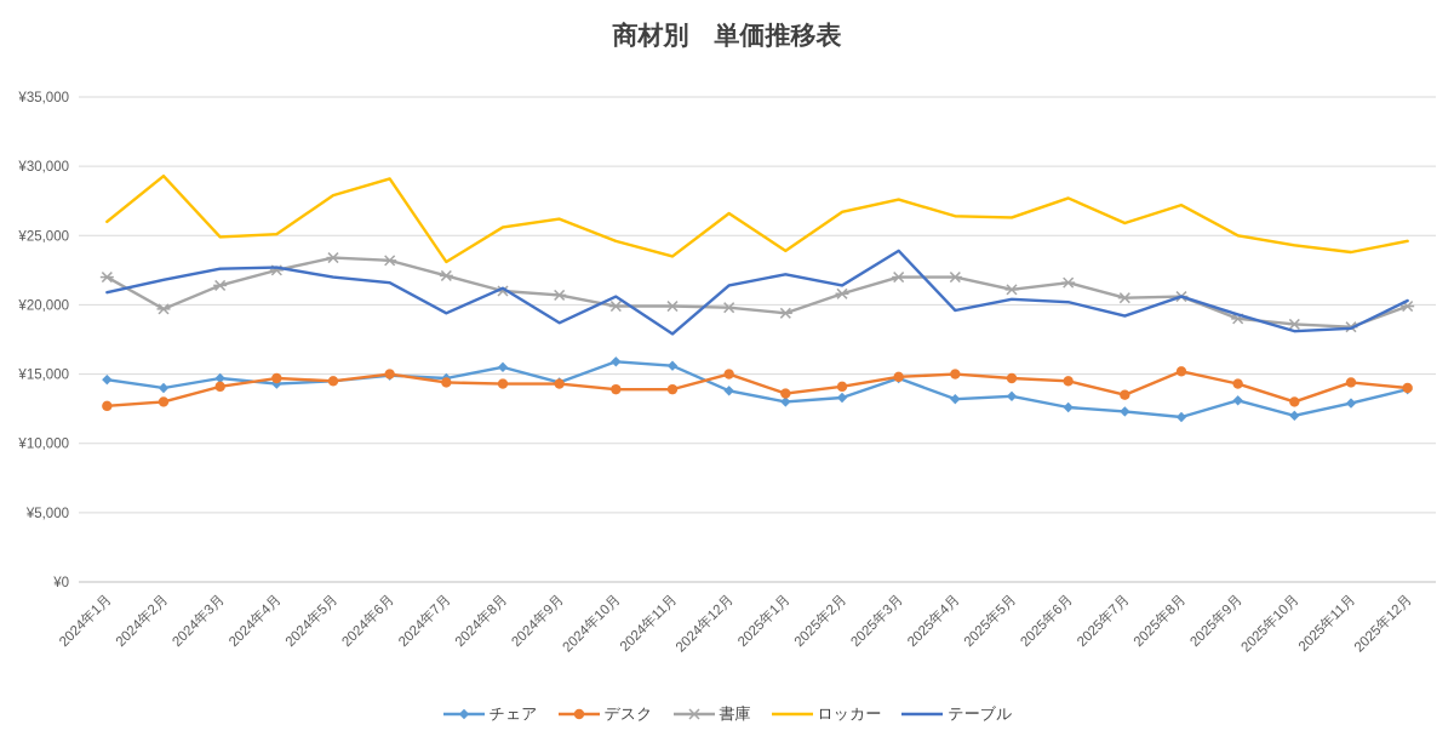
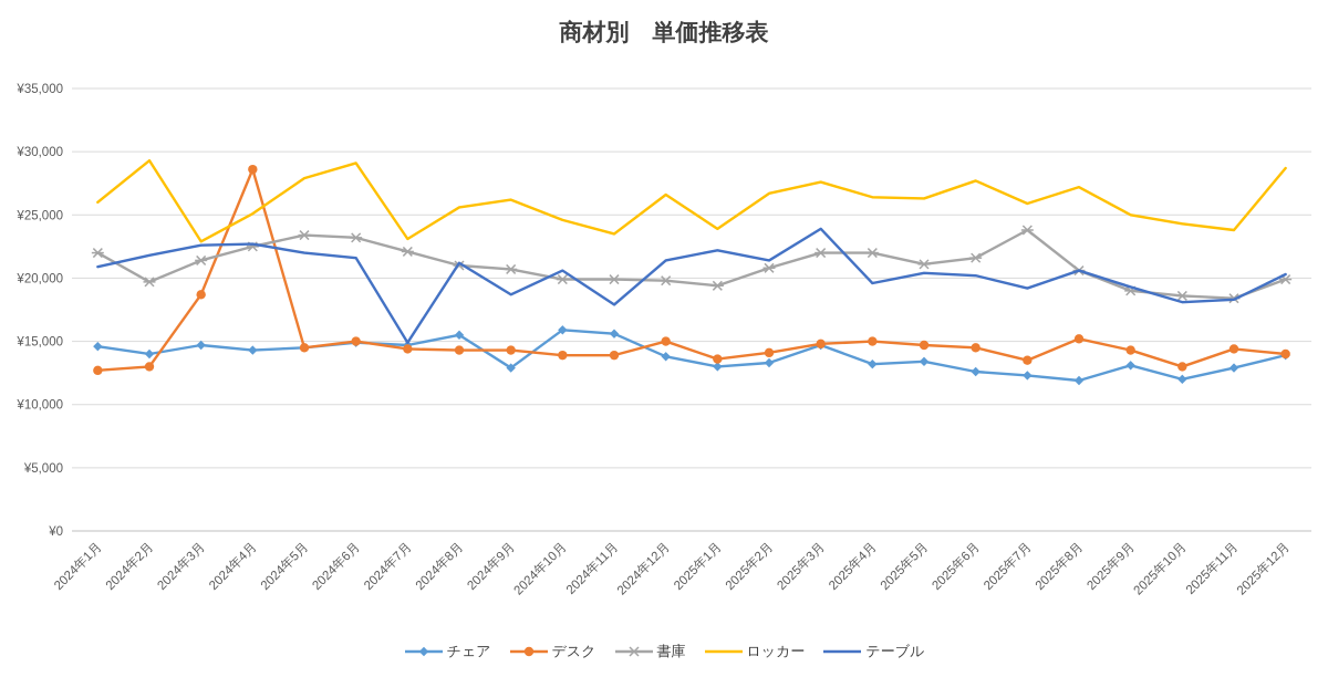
デスク/2024年3月: ¥14100 -> ¥18700
ロッカー/2024年3月: ¥24900 -> ¥22900
デスク/2024年4月: ¥14700 -> ¥28600
テーブル/2024年7月: ¥19400 -> ¥14900
チェア/2024年9月: ¥14400 -> ¥12900
書庫/2025年7月: ¥20500 -> ¥23800
ロッカー/2025年12月: ¥24600 -> ¥28700
